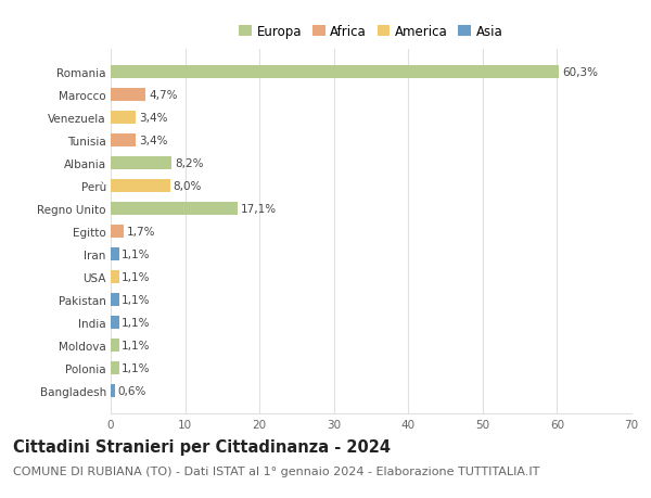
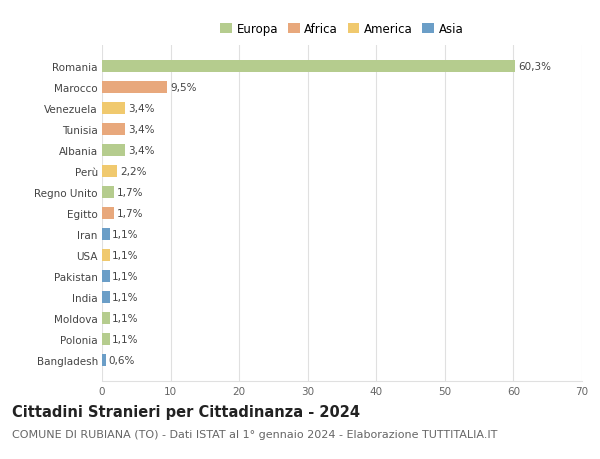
Marocco: 4,7% -> 9,5%
Albania: 8,2% -> 3,4%
Perù: 8,0% -> 2,2%
Regno Unito: 17,1% -> 1,7%
